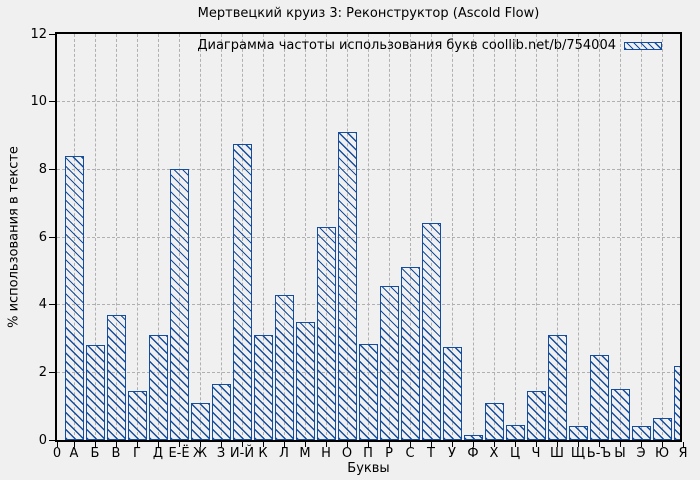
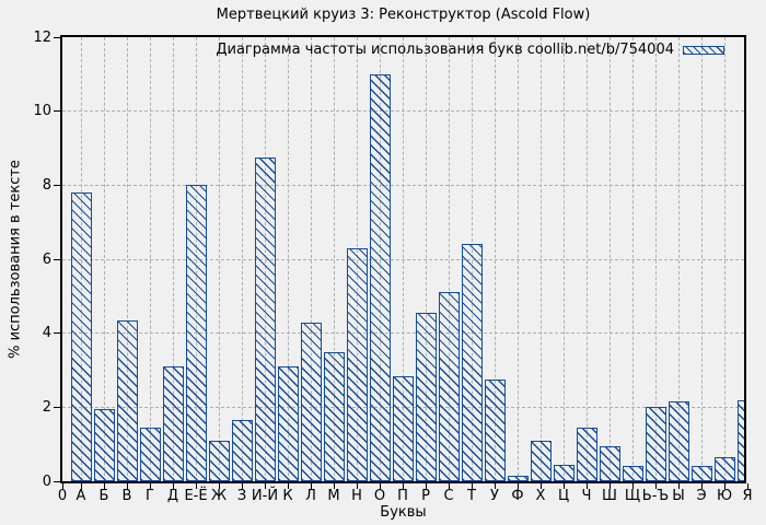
А: 8.4 -> 7.8
Б: 2.8 -> 1.9
В: 3.7 -> 4.3
О: 9.1 -> 11.0
Ш: 3.1 -> 0.9
Ь-Ъ: 2.5 -> 2.0
Ы: 1.5 -> 2.1
